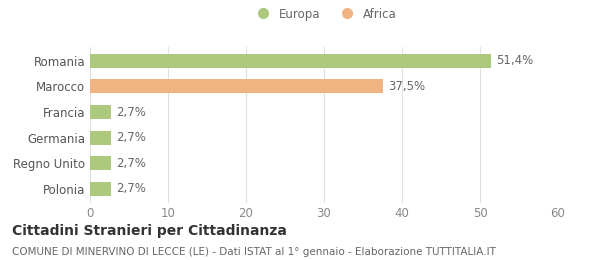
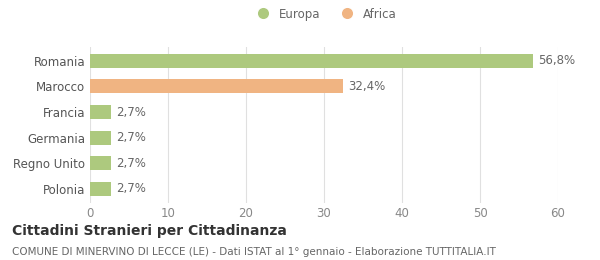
Romania: 51,4% -> 56,8%
Marocco: 37,5% -> 32,4%
